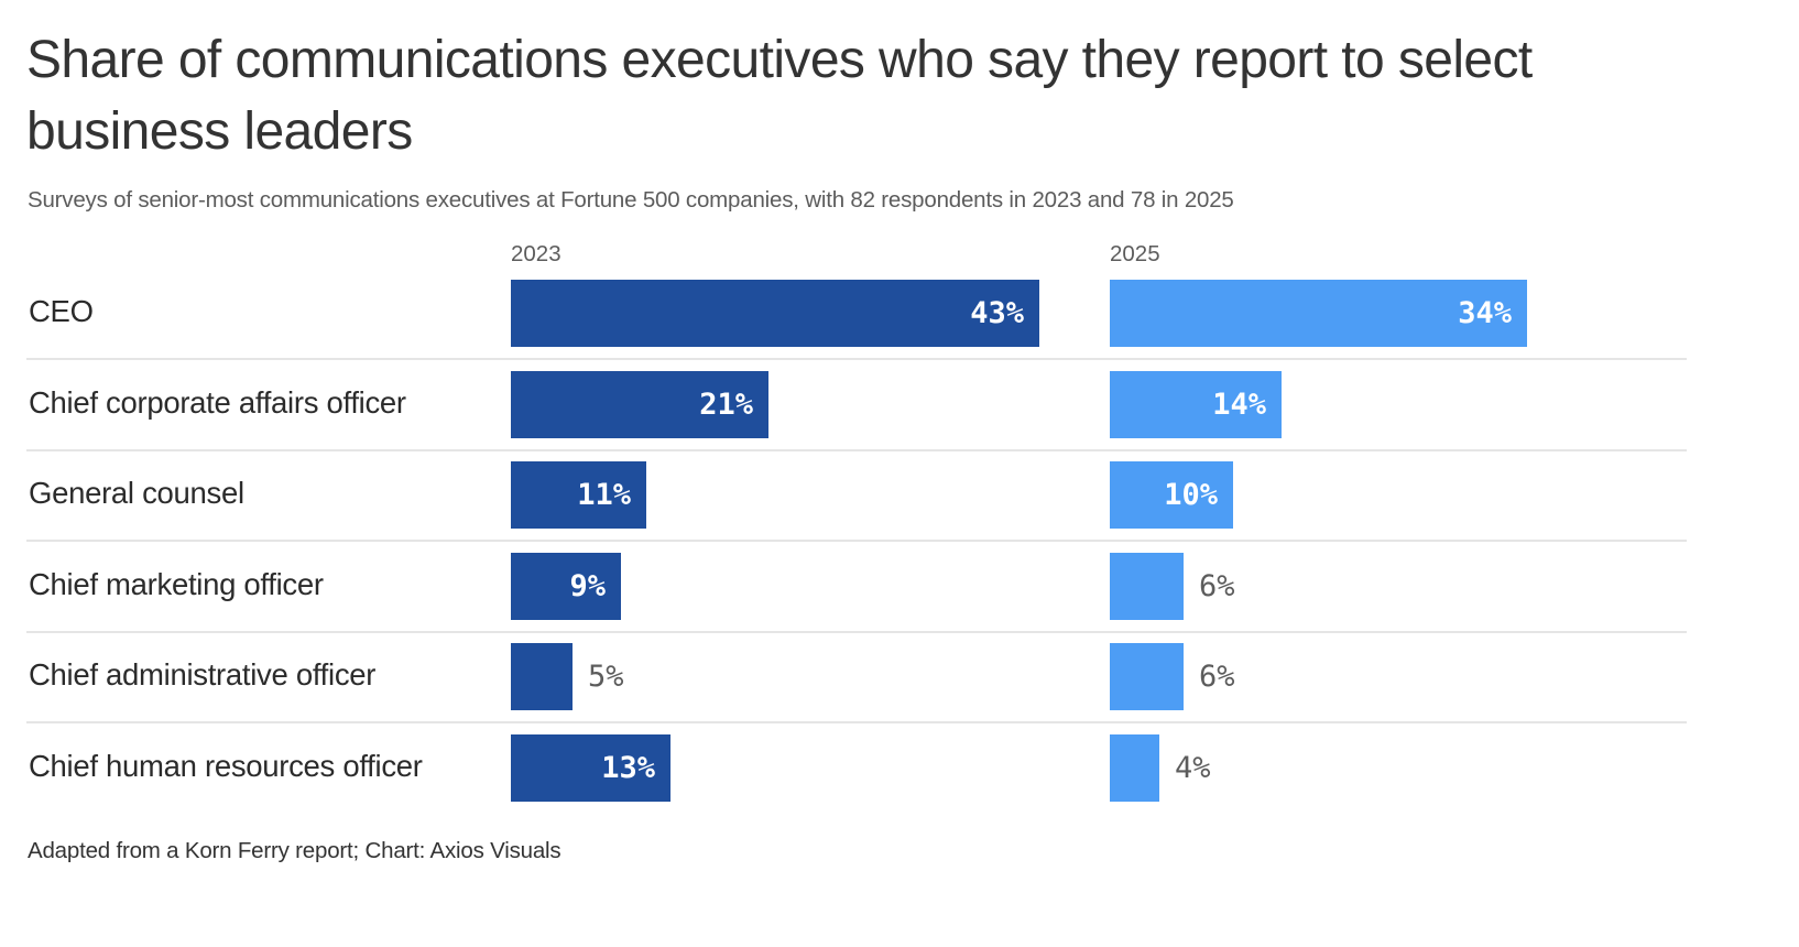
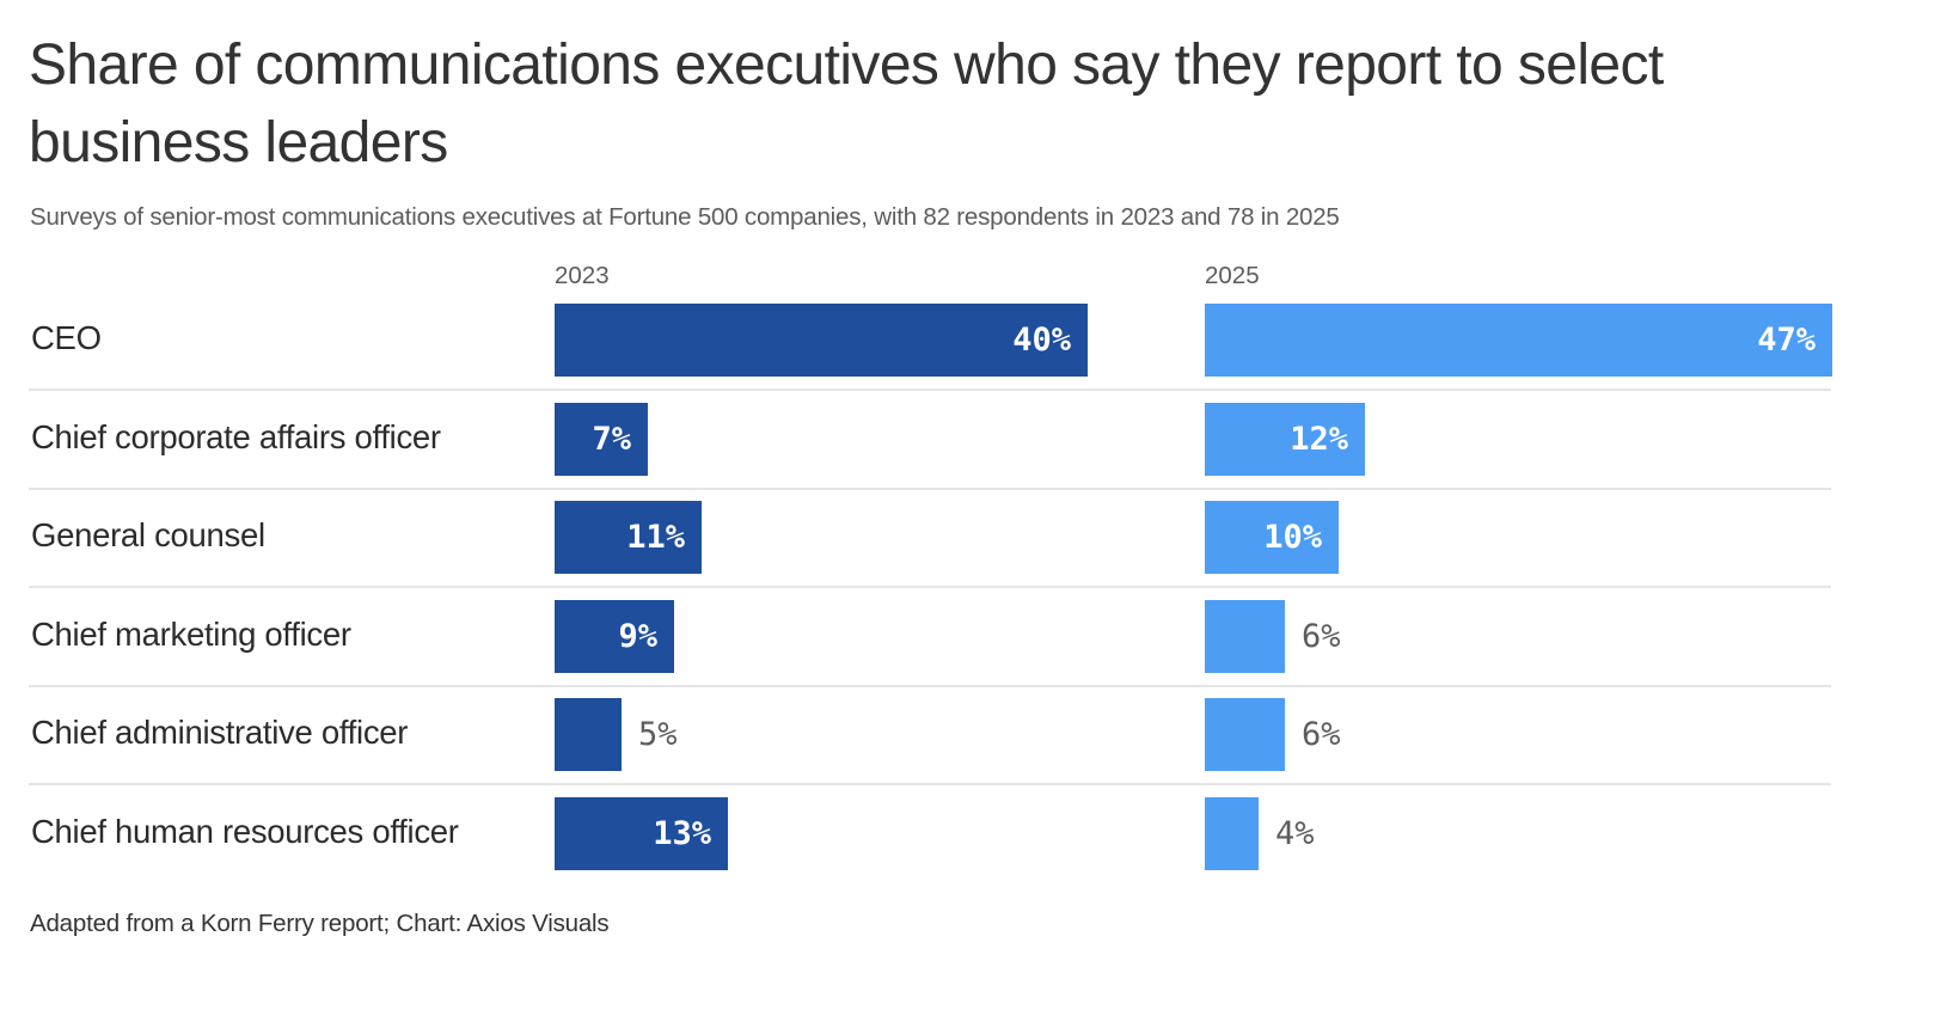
2023/CEO: 43% -> 40%
2025/CEO: 34% -> 47%
2023/Chief corporate affairs officer: 21% -> 7%
2025/Chief corporate affairs officer: 14% -> 12%
